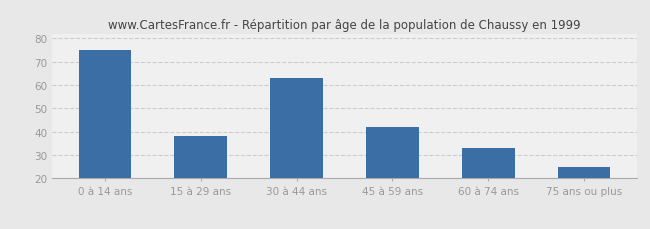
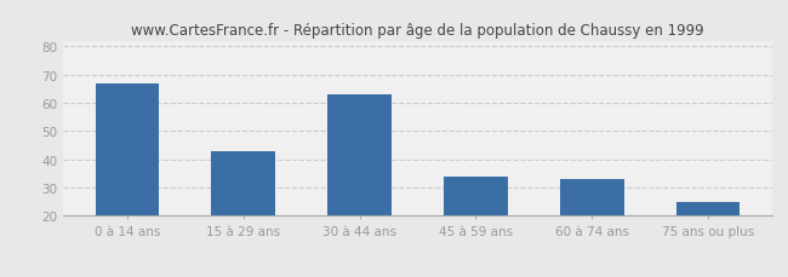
0 à 14 ans: 75 -> 67
15 à 29 ans: 38 -> 43
45 à 59 ans: 42 -> 34
